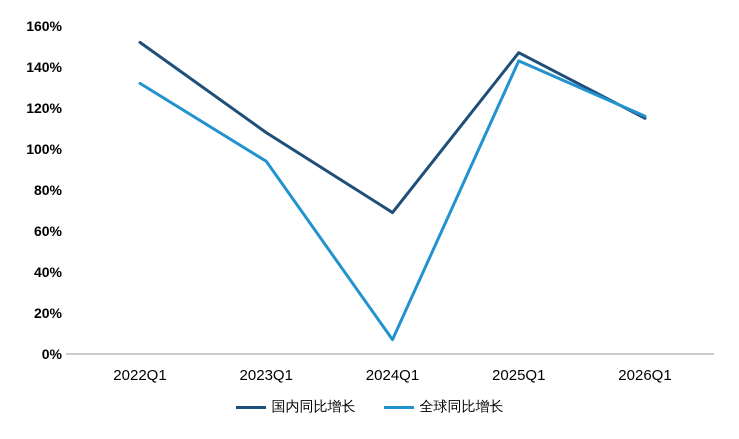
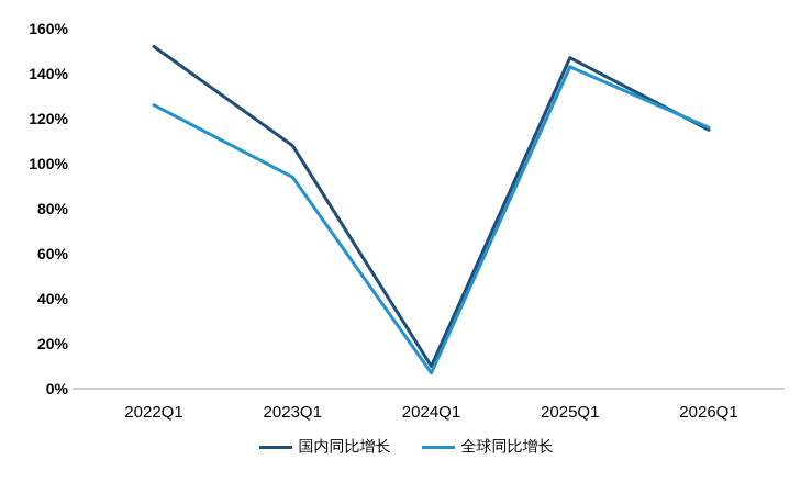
全球同比增长/2022Q1: 132% -> 126%
国内同比增长/2024Q1: 69% -> 10%
